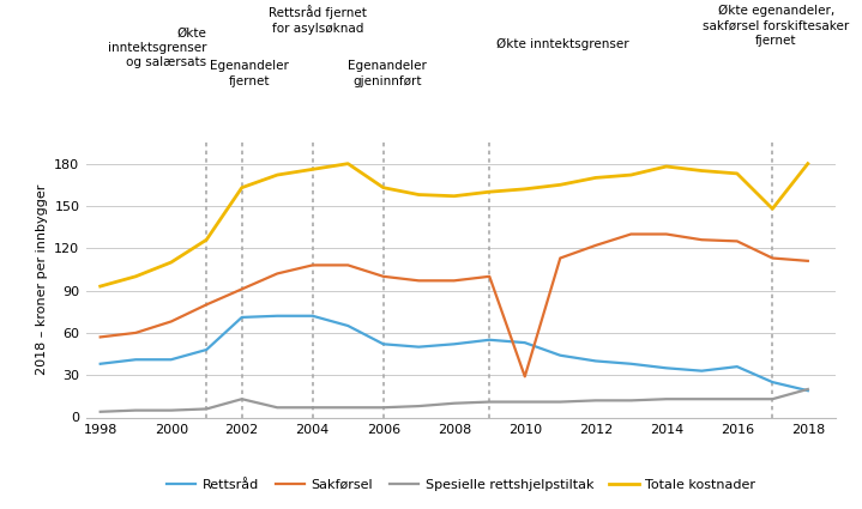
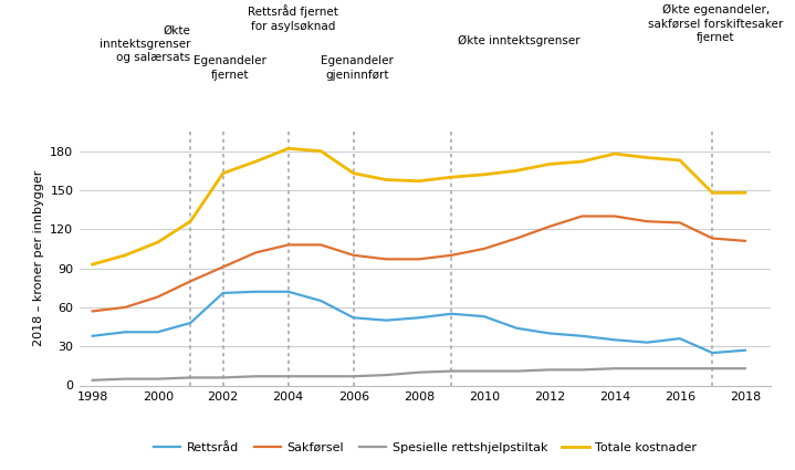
Spesielle rettshjelpstiltak/2002: 13 -> 6
Totale kostnader/2004: 176 -> 182
Sakførsel/2010: 29 -> 105
Rettsråd/2018: 19 -> 27
Spesielle rettshjelpstiltak/2018: 20 -> 13
Totale kostnader/2018: 180 -> 148
